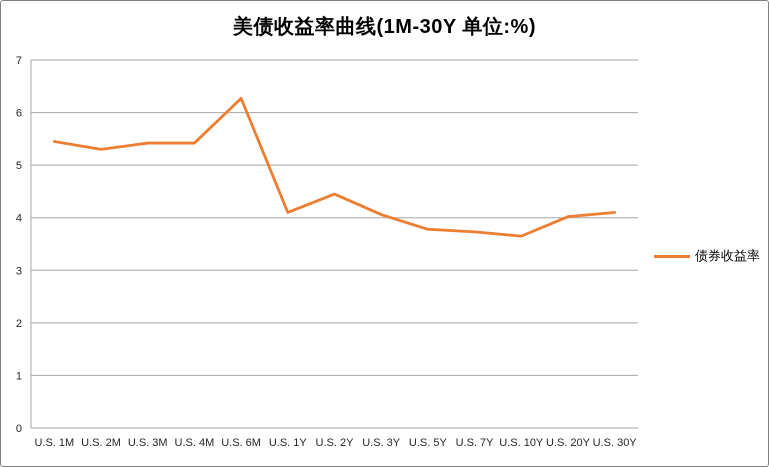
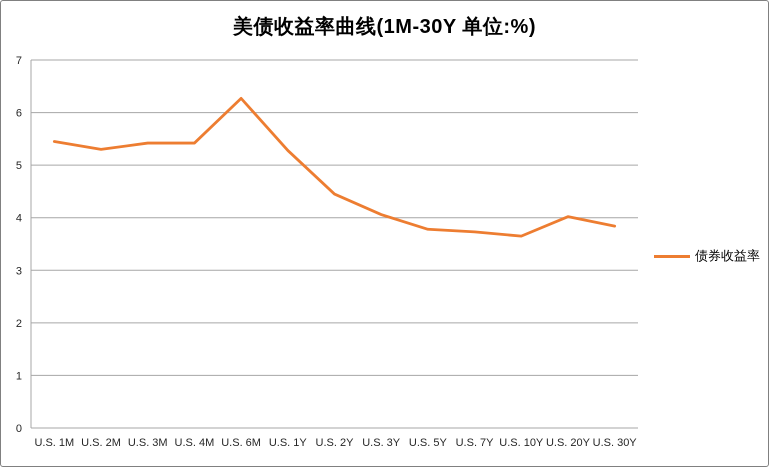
U.S. 1Y: 4.1 -> 5.3
U.S. 30Y: 4.1 -> 3.8
